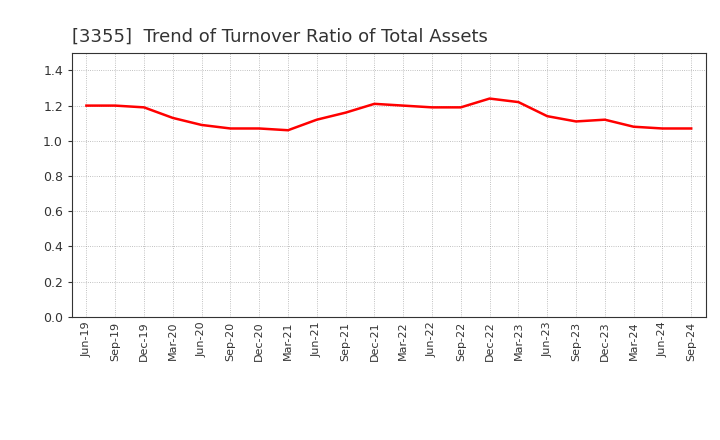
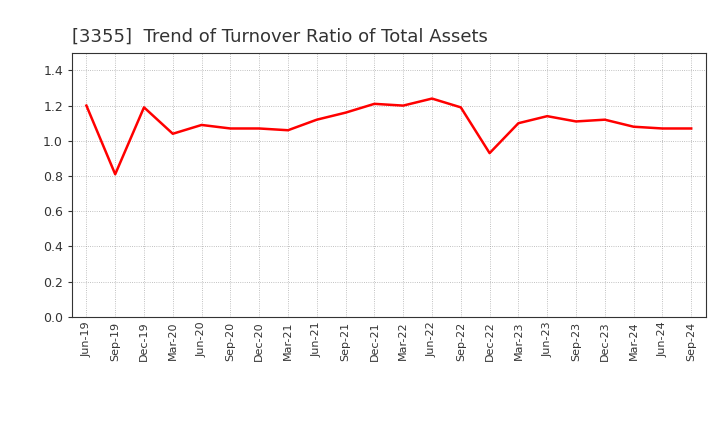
Sep-19: 1.20 -> 0.81
Mar-20: 1.13 -> 1.04
Jun-22: 1.19 -> 1.24
Dec-22: 1.24 -> 0.93
Mar-23: 1.22 -> 1.10
